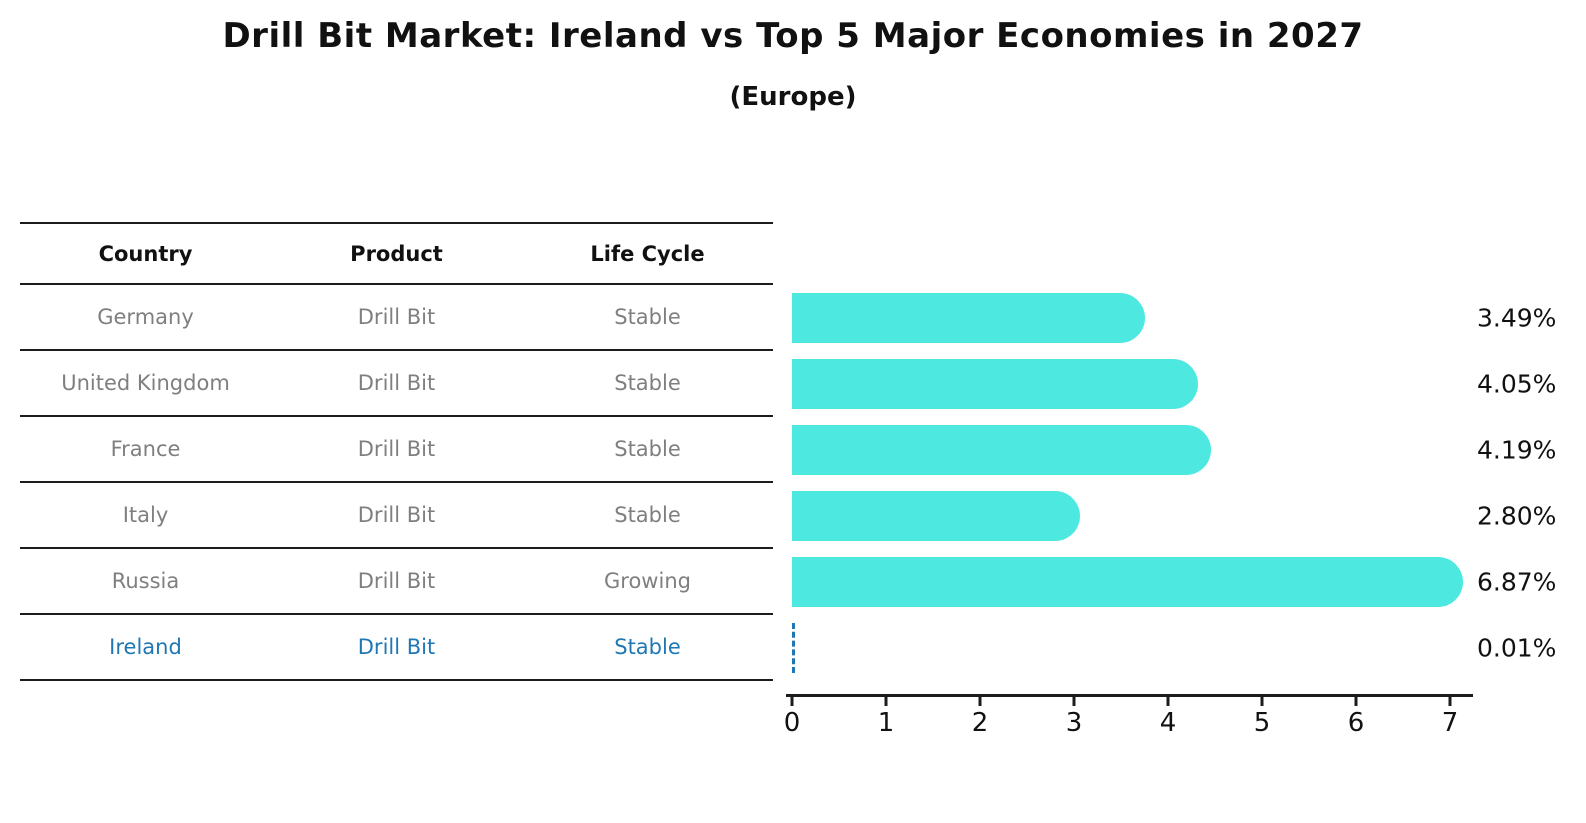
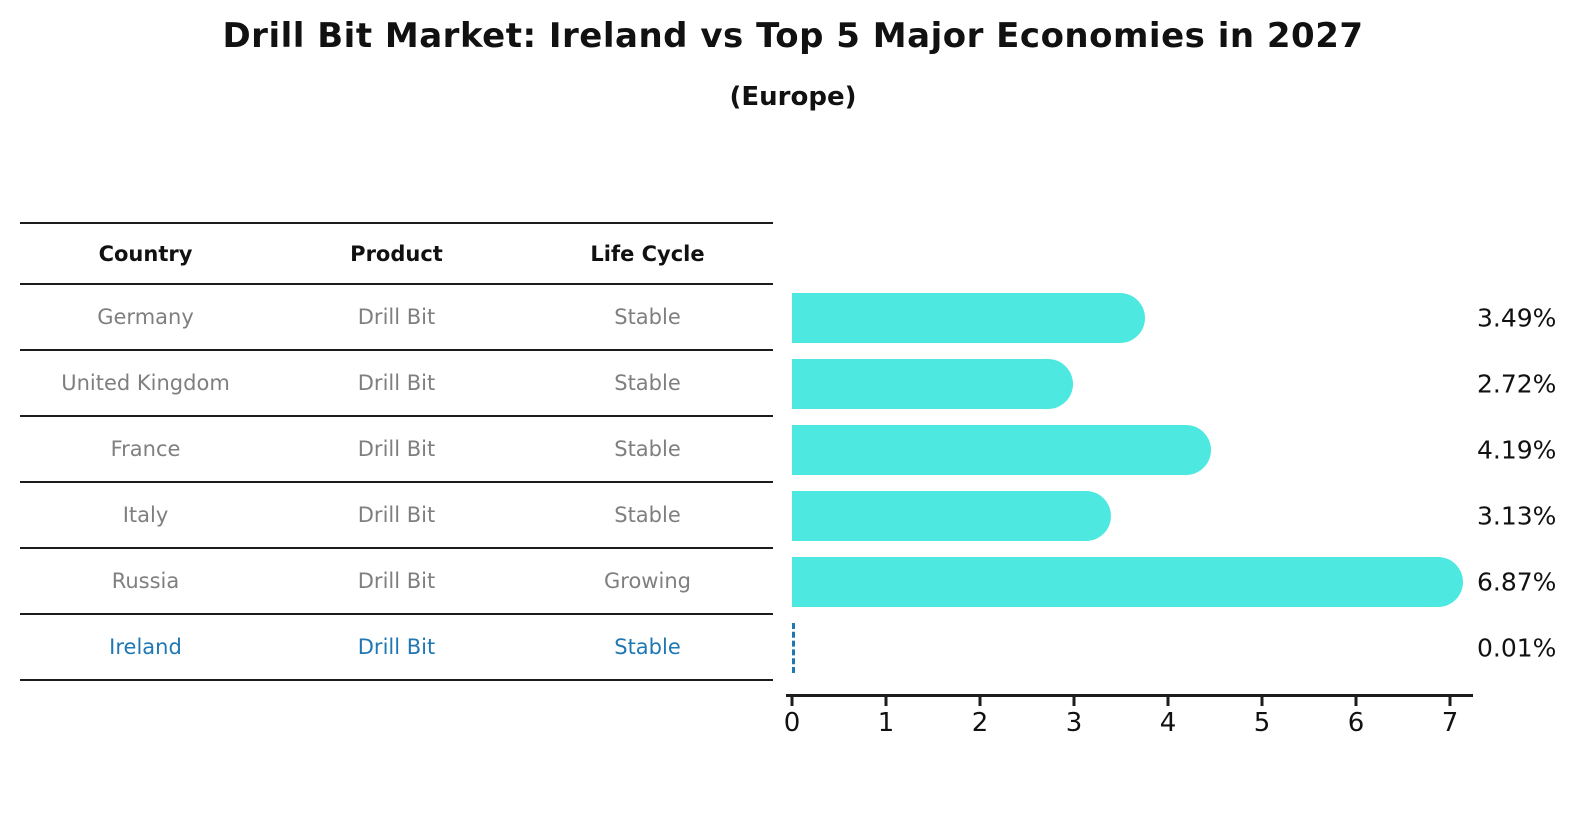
United Kingdom: 4.05% -> 2.72%
Italy: 2.80% -> 3.13%
